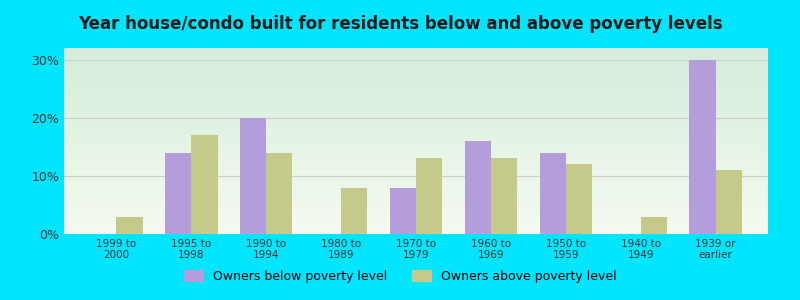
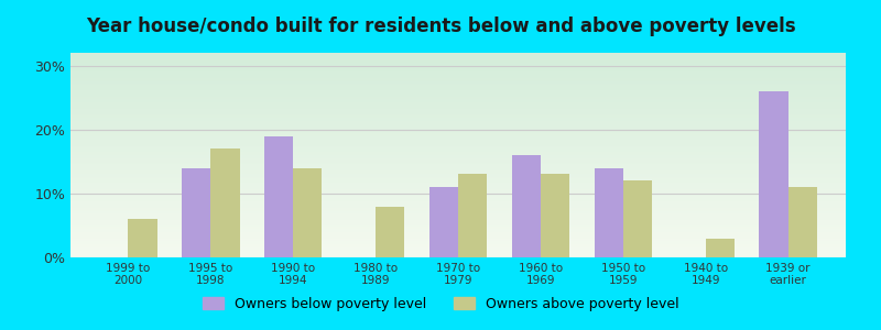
Owners above poverty level/1999 to 2000: 3% -> 6%
Owners below poverty level/1990 to 1994: 20% -> 19%
Owners below poverty level/1970 to 1979: 8% -> 11%
Owners below poverty level/1939 or earlier: 30% -> 26%
